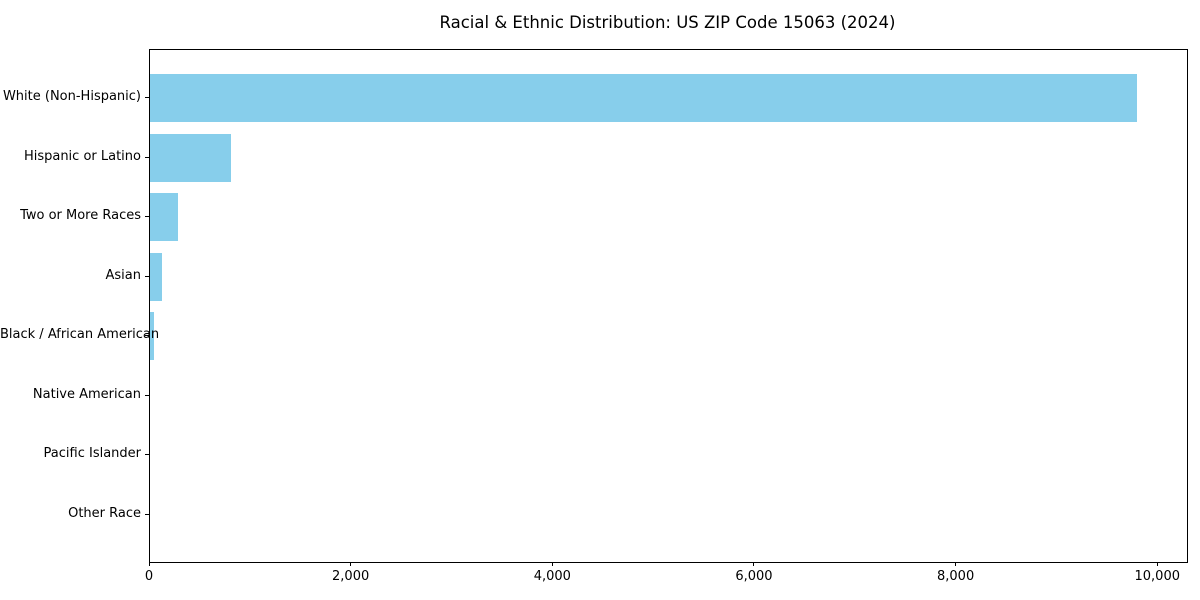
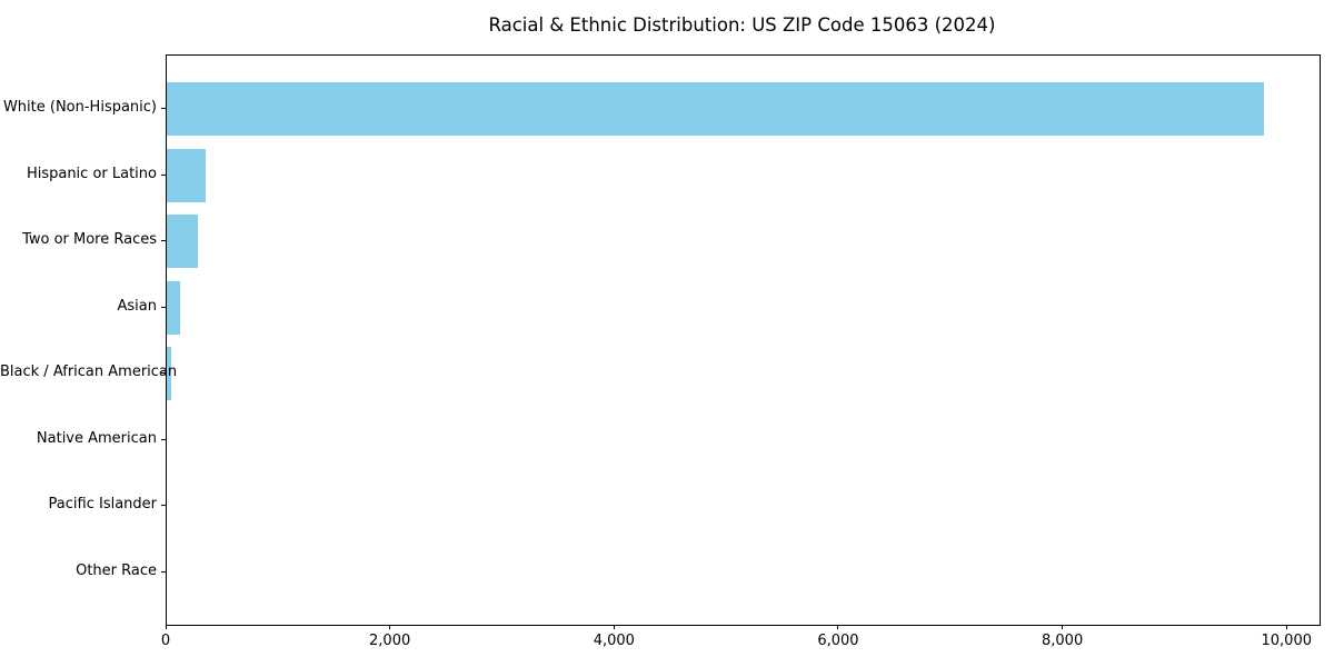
Hispanic or Latino: 800 -> 300
